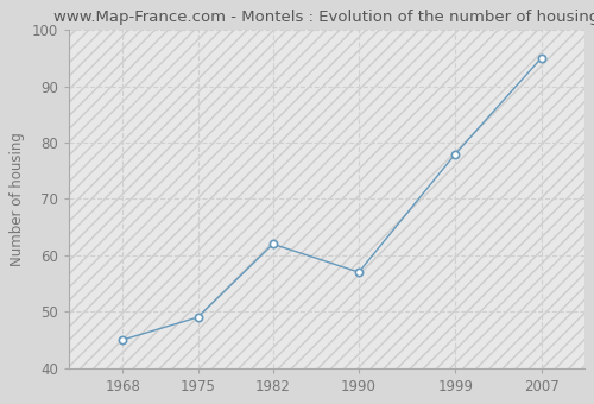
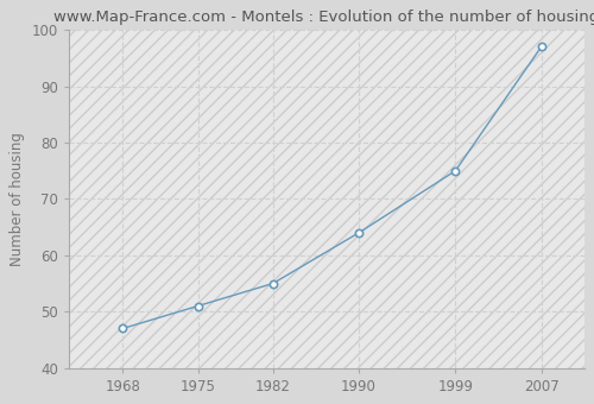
1968: 45 -> 47
1975: 49 -> 51
1982: 62 -> 55
1990: 57 -> 64
1999: 78 -> 75
2007: 95 -> 97
